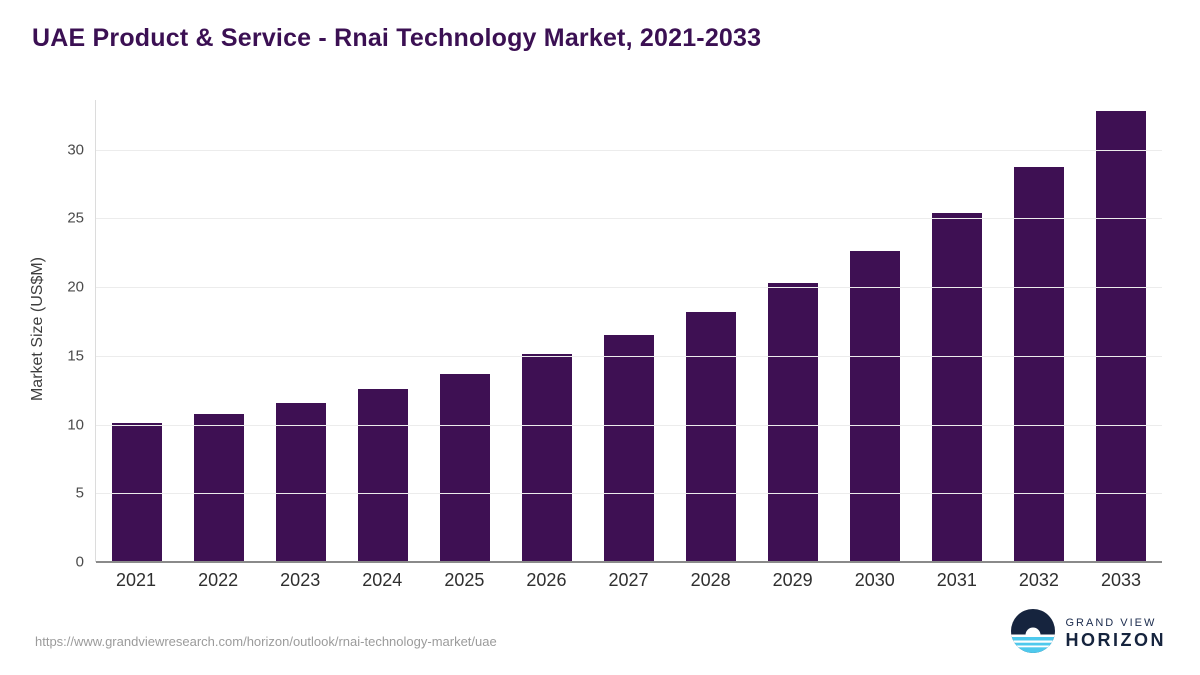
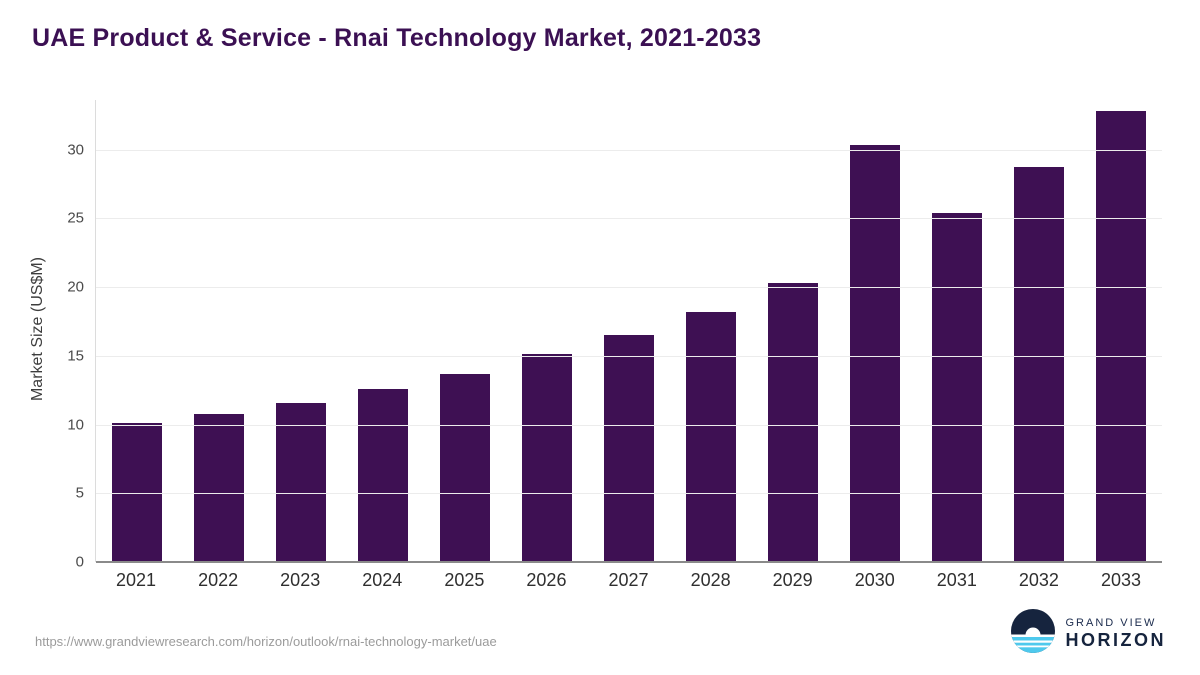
2030: 22.6 -> 30.3
